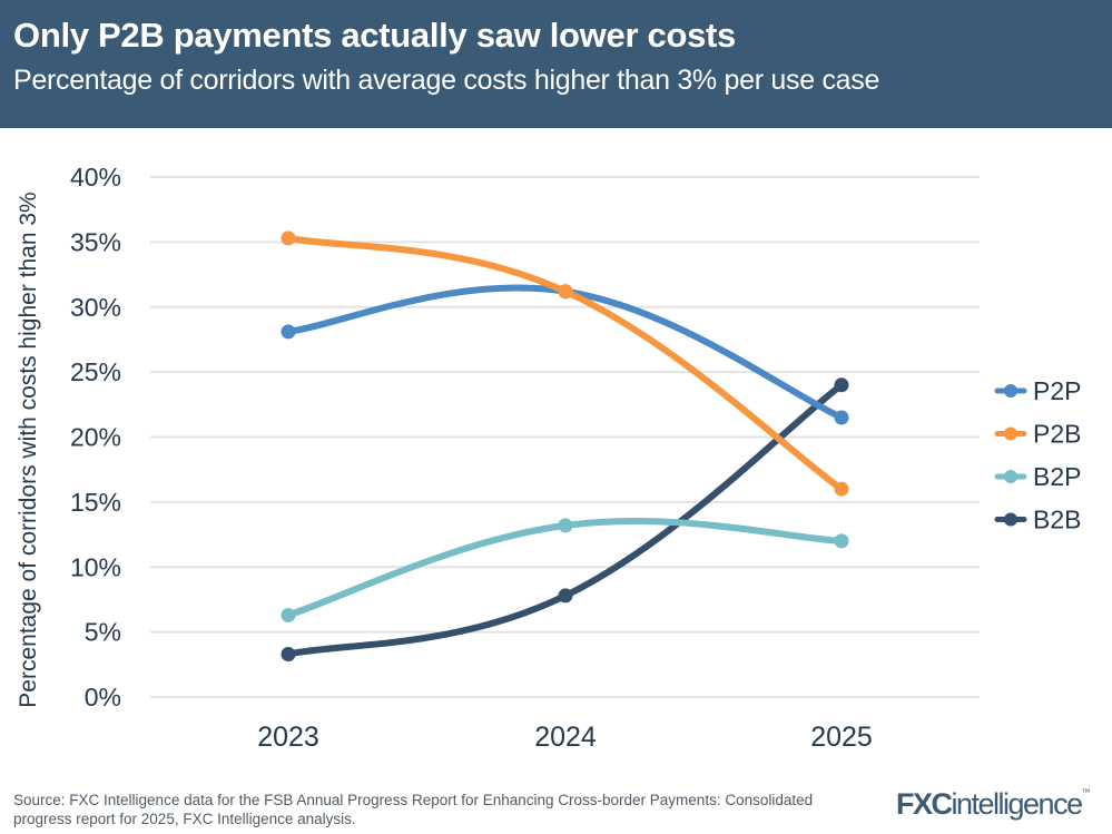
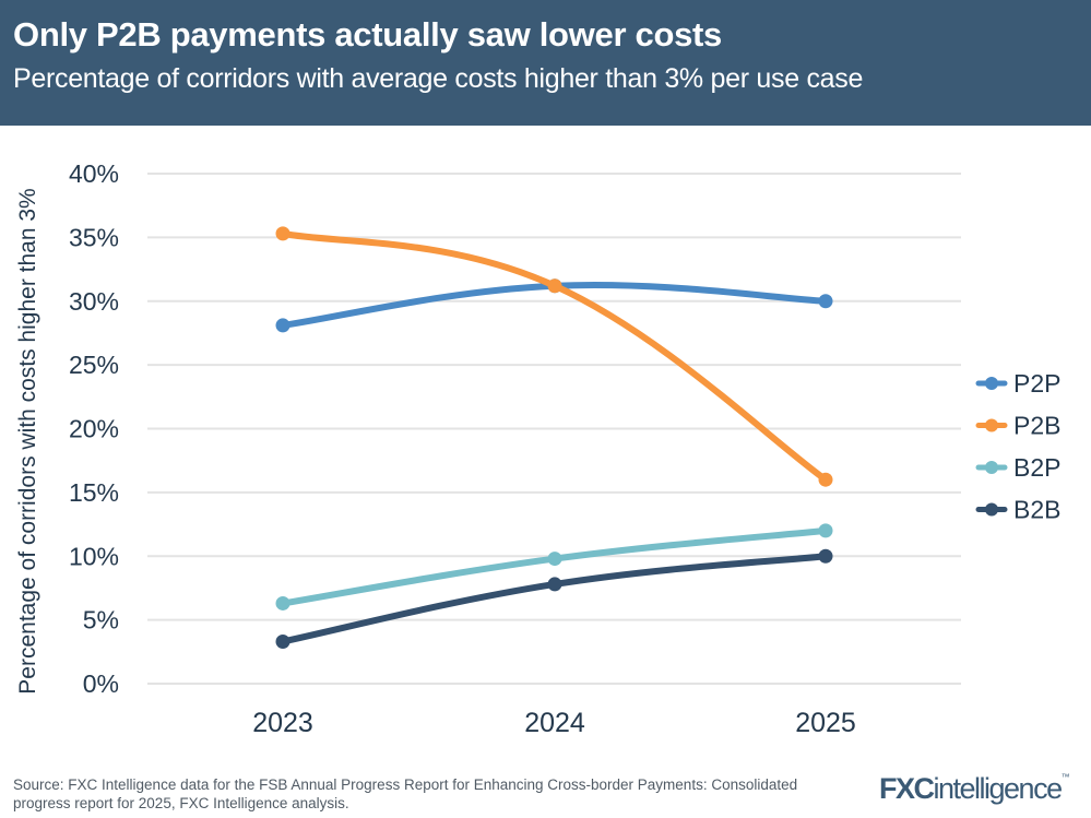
B2P/2024: 13.2% -> 9.8%
P2P/2025: 21.5% -> 30.0%
B2B/2025: 24.0% -> 10.0%
